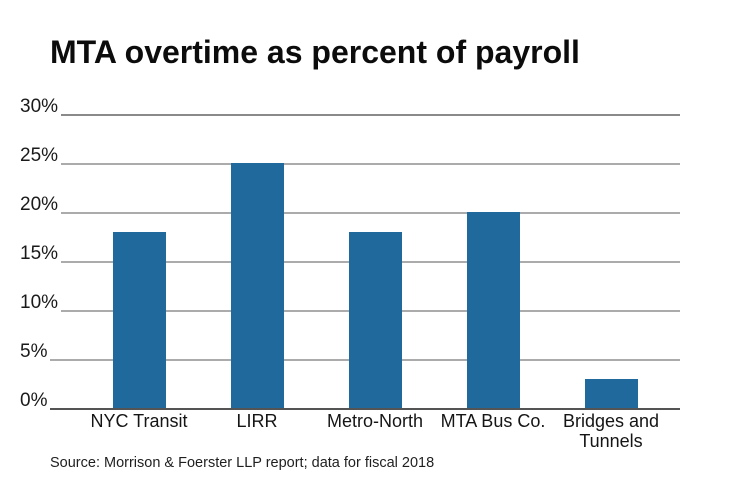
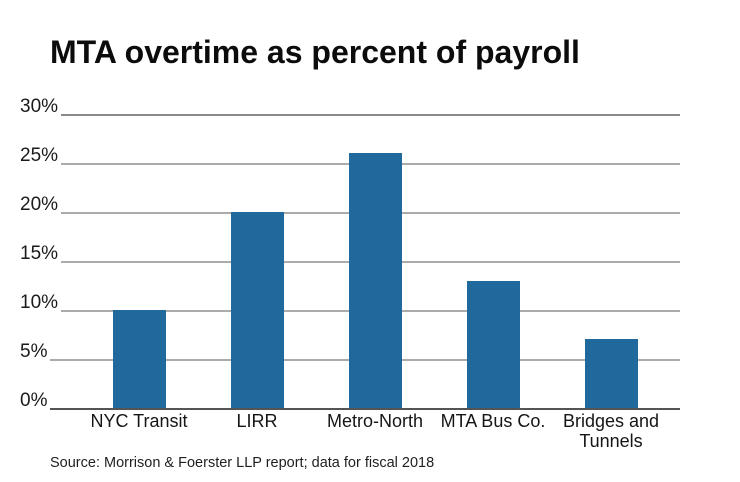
NYC Transit: 18% -> 10%
LIRR: 25% -> 20%
Metro-North: 18% -> 26%
MTA Bus Co.: 20% -> 13%
Bridges and Tunnels: 3% -> 7%
